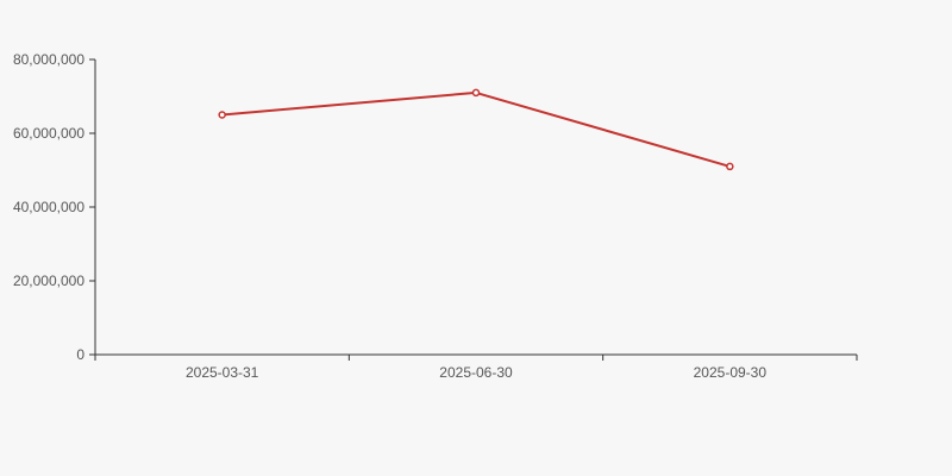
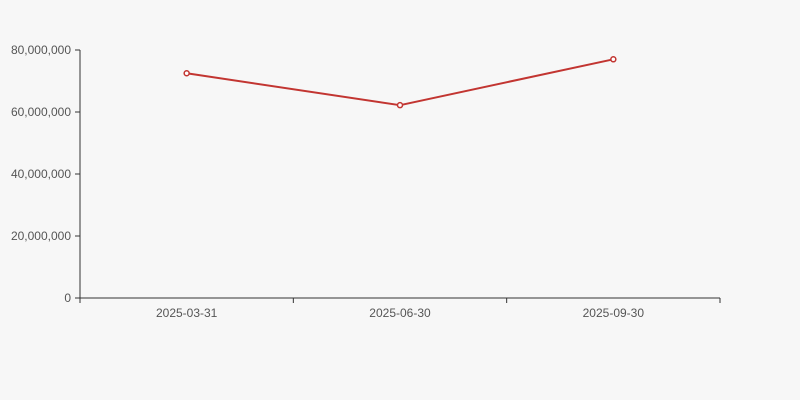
2025-03-31: 65000000 -> 72000000
2025-06-30: 71000000 -> 62000000
2025-09-30: 51000000 -> 77000000
